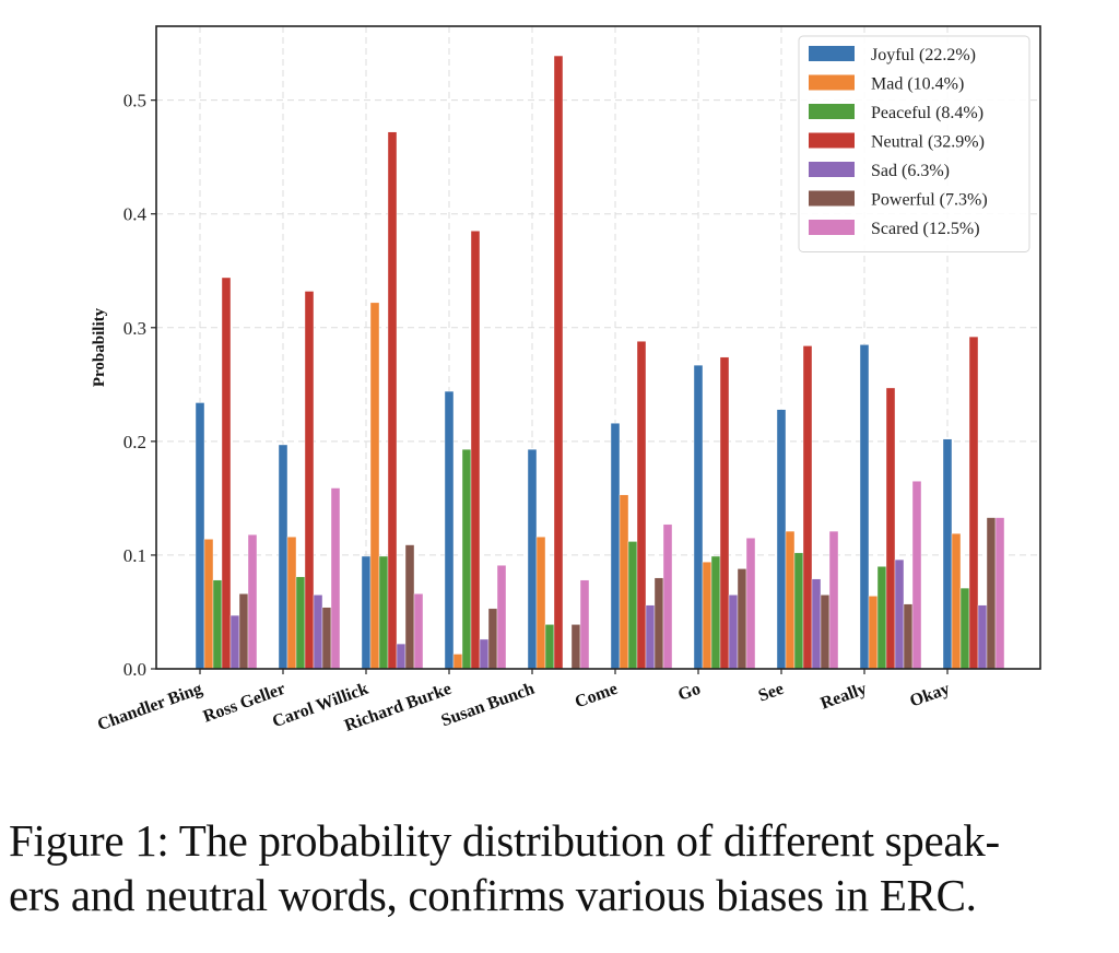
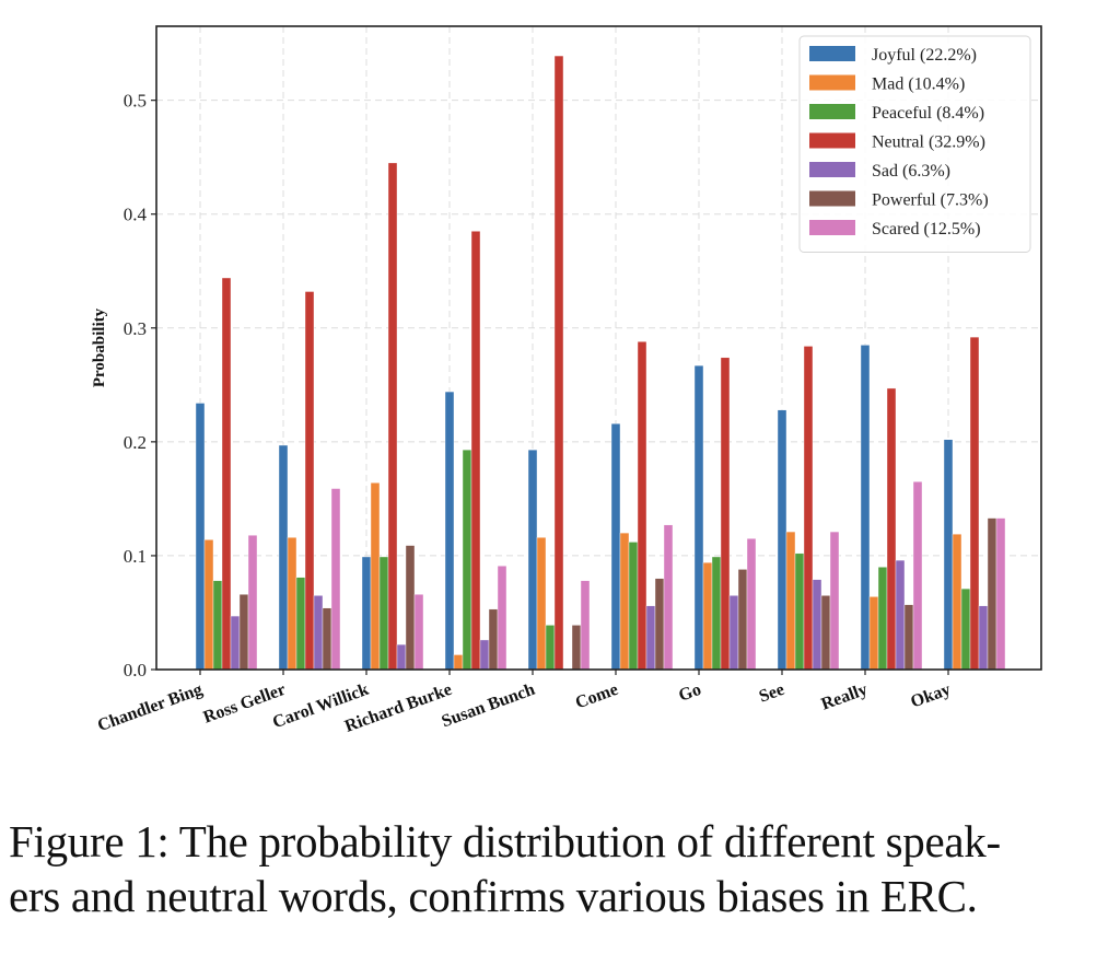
Mad (10.4%)/Carol Willick: 0.322 -> 0.164
Neutral (32.9%)/Carol Willick: 0.472 -> 0.445
Mad (10.4%)/Come: 0.153 -> 0.120
